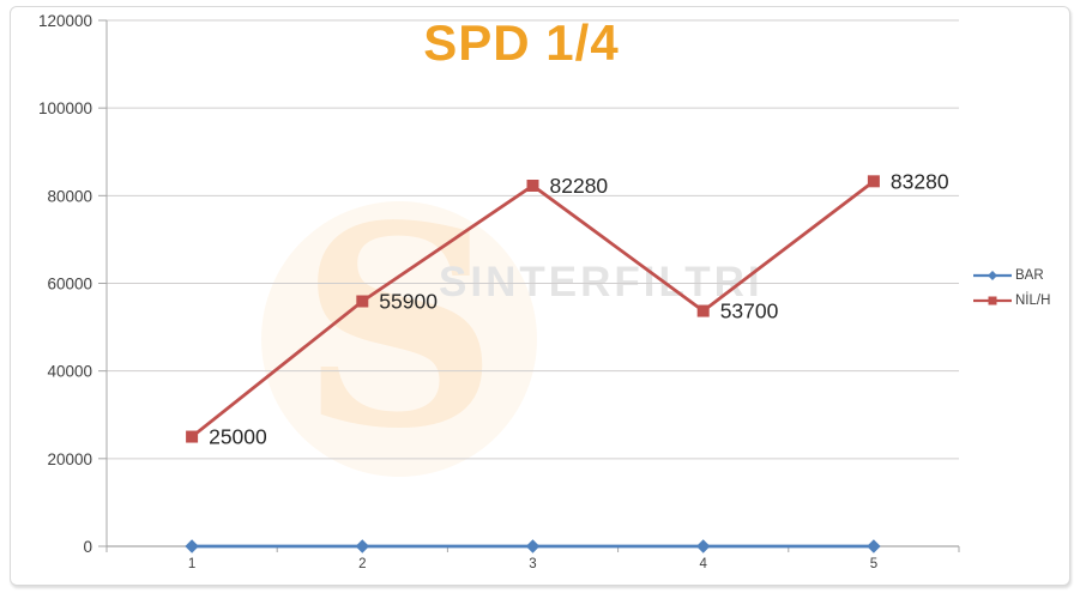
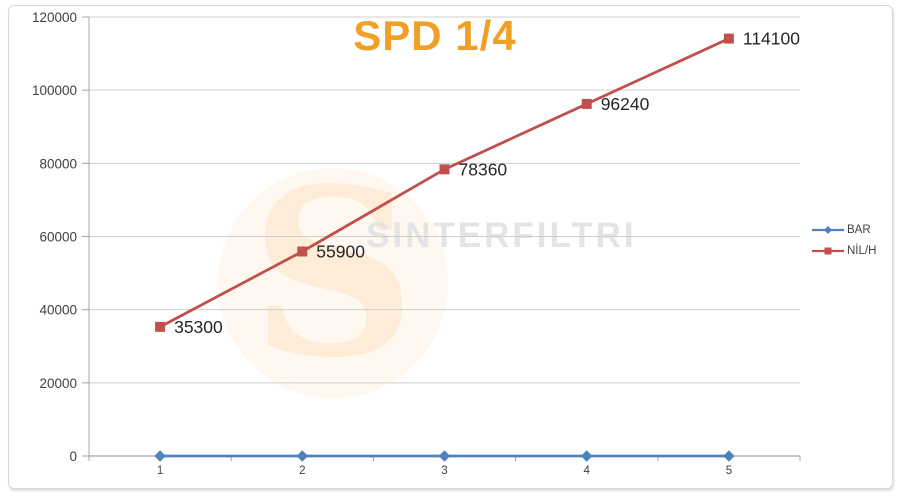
NİL/H/1: 25000 -> 35300
NİL/H/3: 82280 -> 78360
NİL/H/4: 53700 -> 96240
NİL/H/5: 83280 -> 114100
